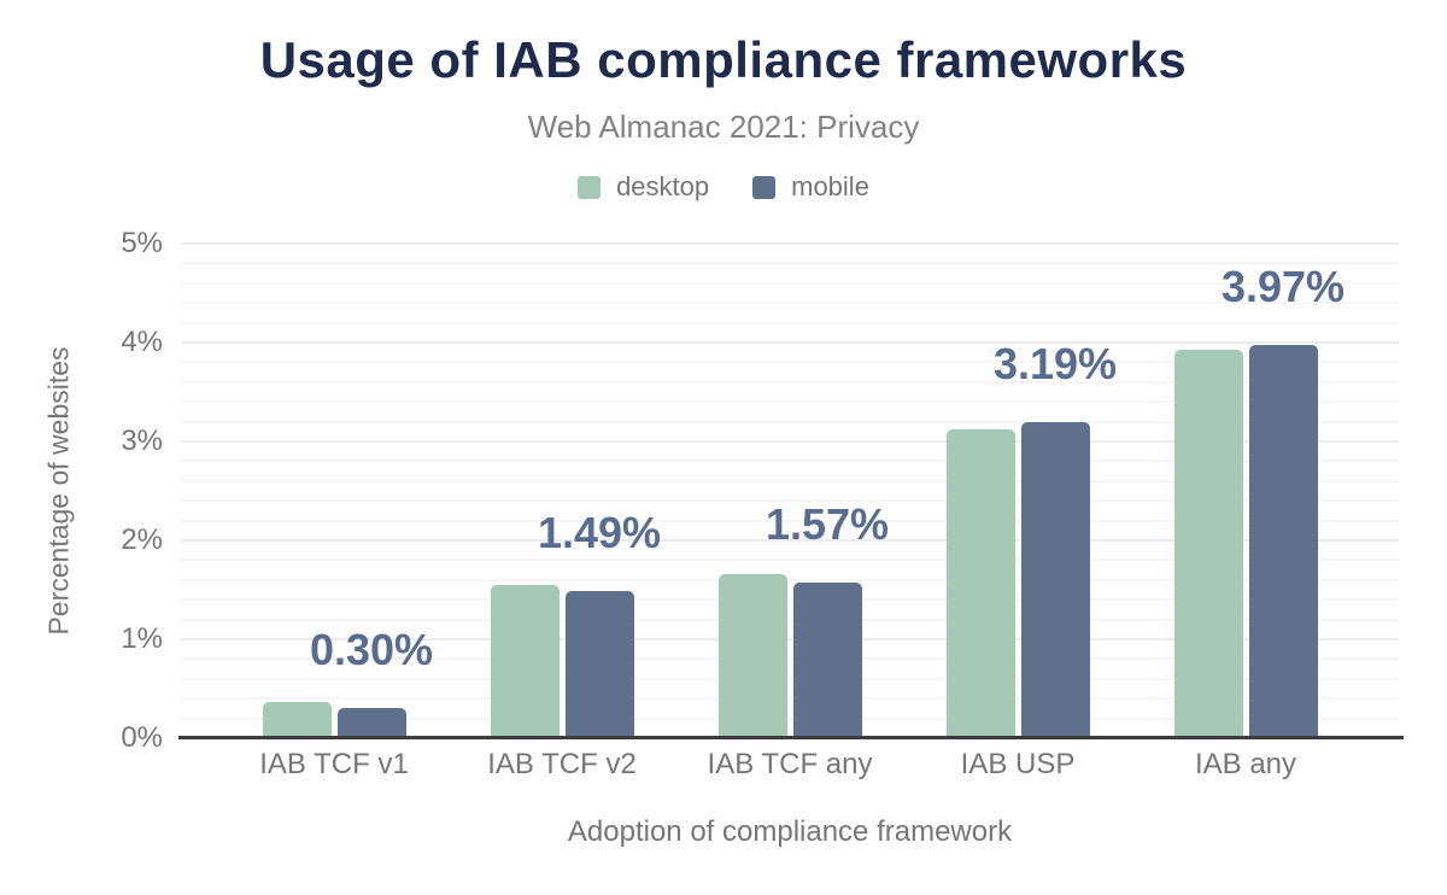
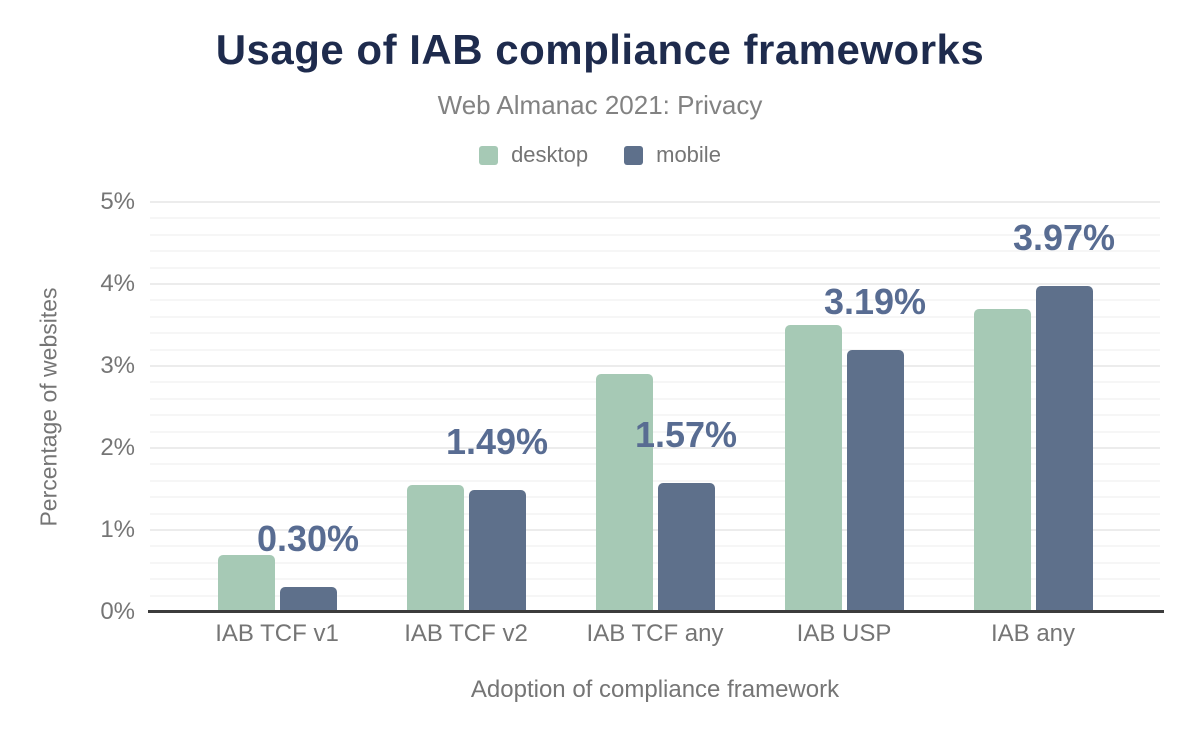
desktop/IAB TCF v1: 0.4% -> 0.7%
desktop/IAB TCF any: 1.7% -> 2.9%
desktop/IAB USP: 3.1% -> 3.5%
desktop/IAB any: 3.9% -> 3.7%
